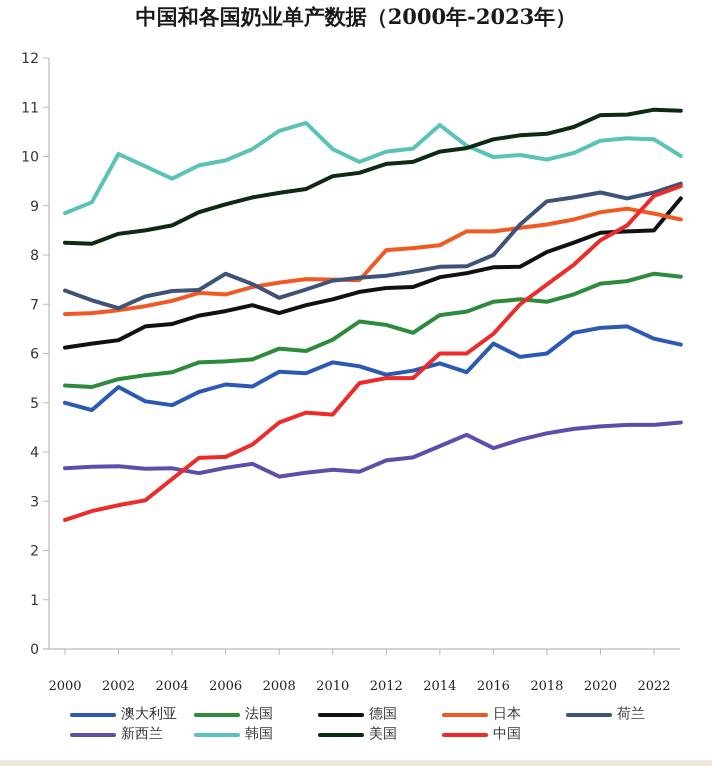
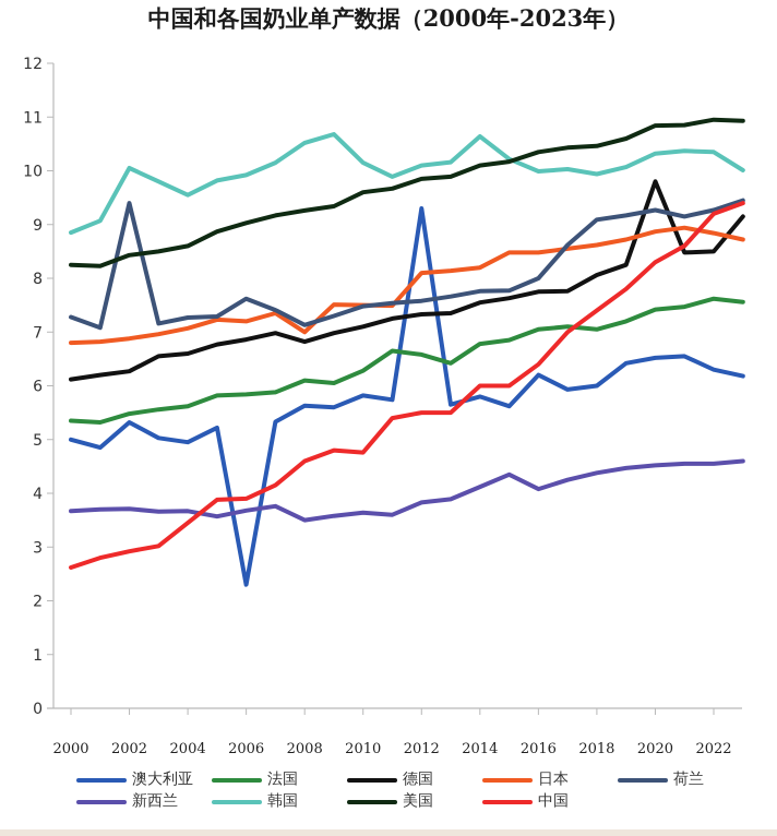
荷兰/2002: 6.9 -> 9.4
澳大利亚/2006: 5.4 -> 2.3
日本/2008: 7.4 -> 7.0
澳大利亚/2012: 5.6 -> 9.3
德国/2020: 8.4 -> 9.8
